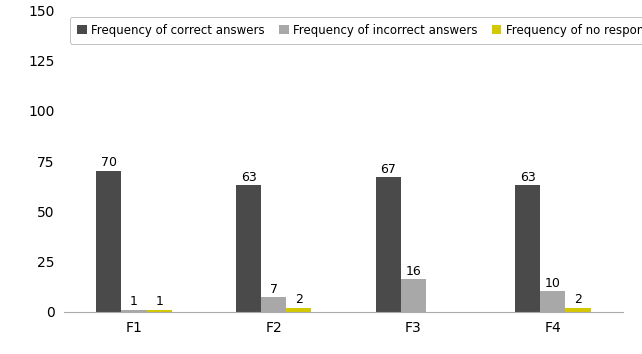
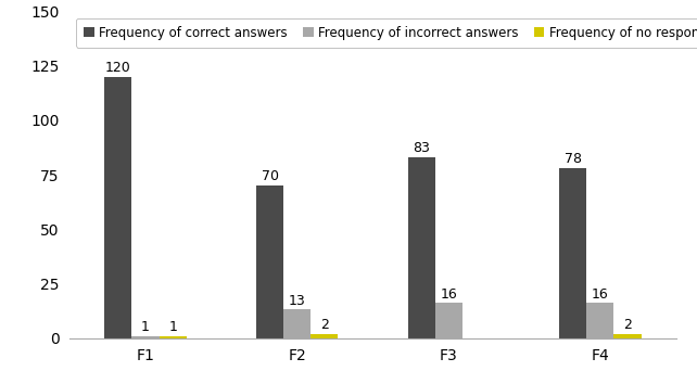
Frequency of correct answers/F1: 70 -> 120
Frequency of correct answers/F2: 63 -> 70
Frequency of incorrect answers/F2: 7 -> 13
Frequency of correct answers/F3: 67 -> 83
Frequency of correct answers/F4: 63 -> 78
Frequency of incorrect answers/F4: 10 -> 16
